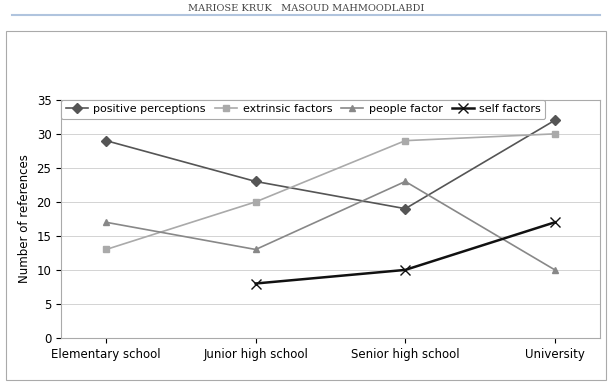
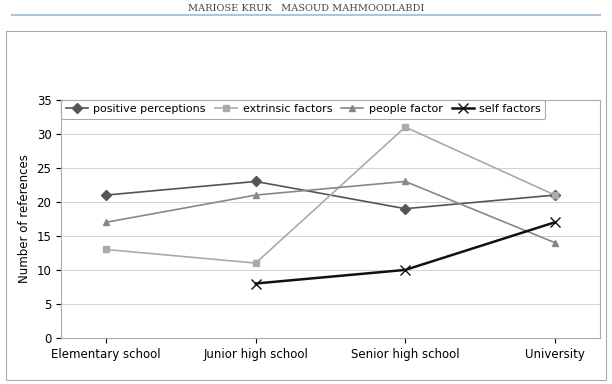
positive perceptions/Elementary school: 29 -> 21
extrinsic factors/Junior high school: 20 -> 11
people factor/Junior high school: 13 -> 21
extrinsic factors/Senior high school: 29 -> 31
positive perceptions/University: 32 -> 21
extrinsic factors/University: 30 -> 21
people factor/University: 10 -> 14
